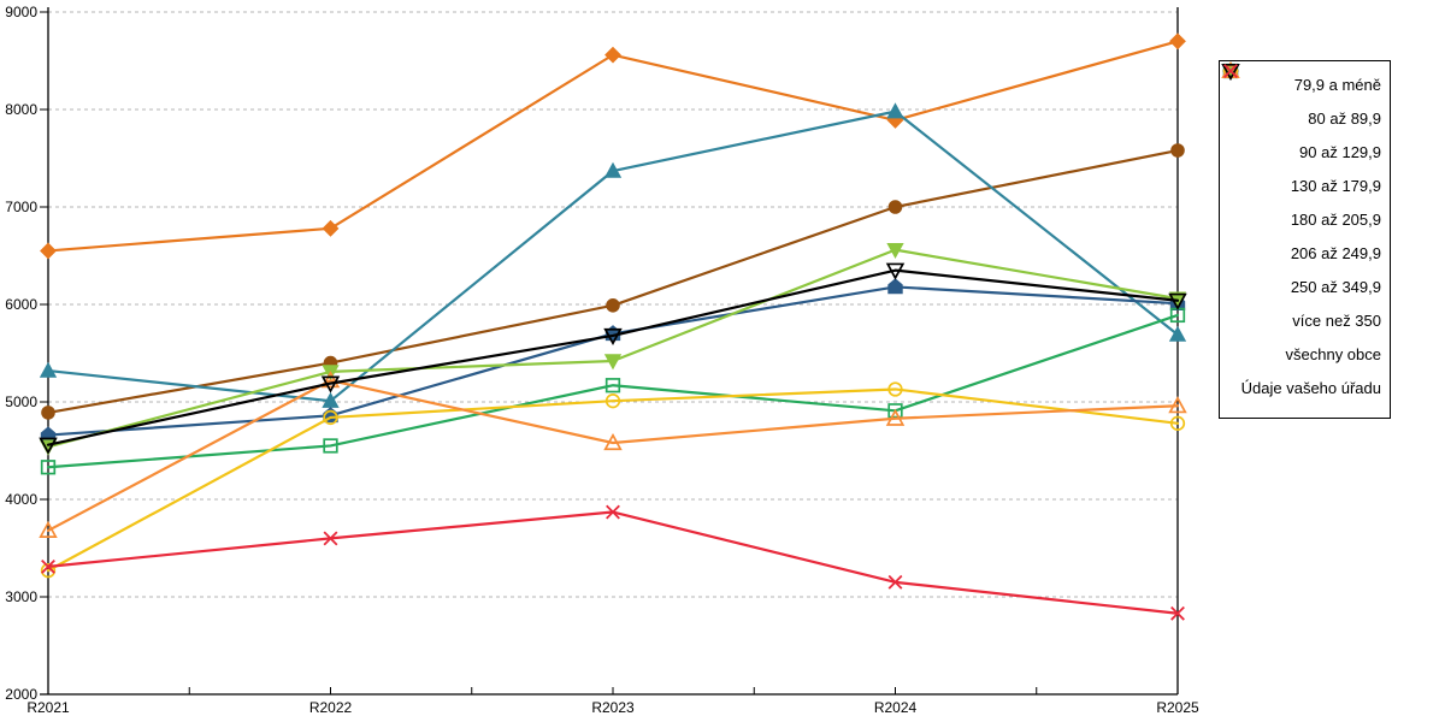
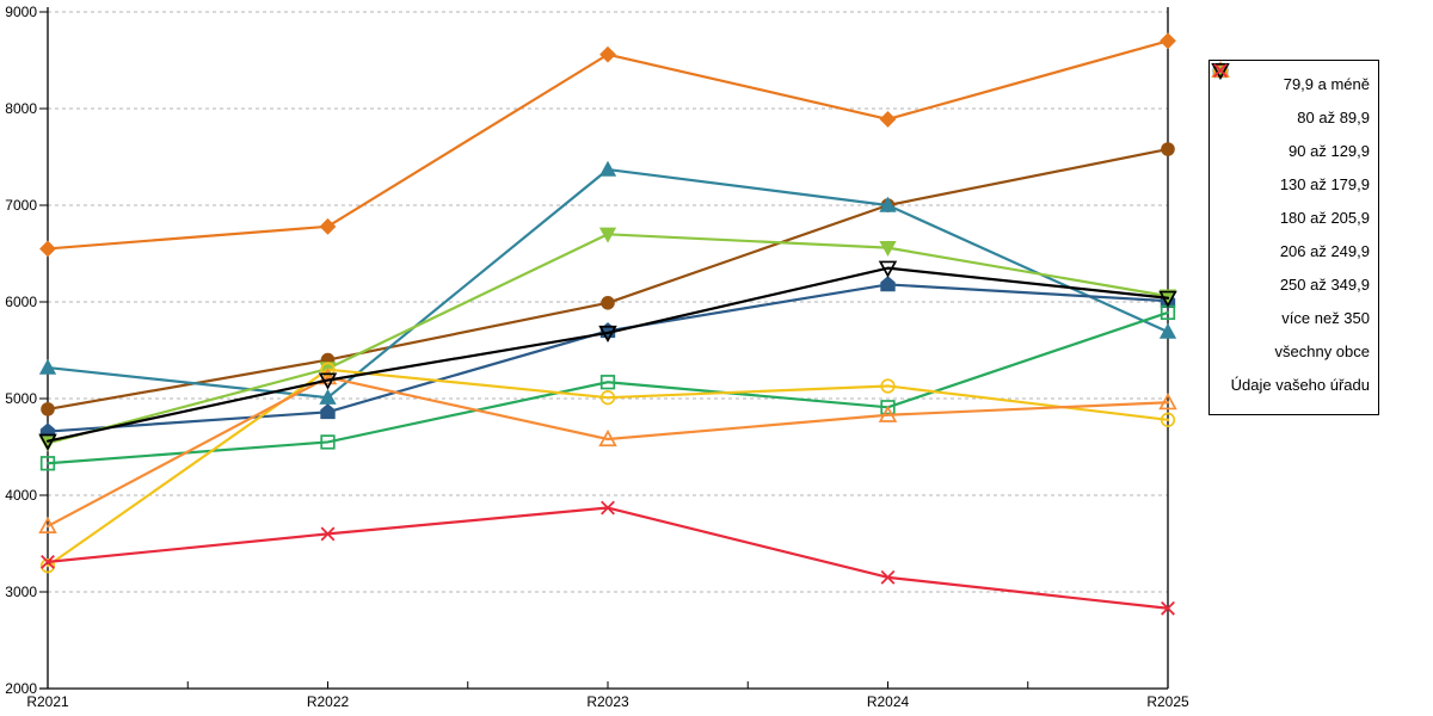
250 až 349,9/R2022: 4800 -> 5300
180 až 205,9/R2023: 5400 -> 6700
90 až 129,9/R2024: 8000 -> 7000
